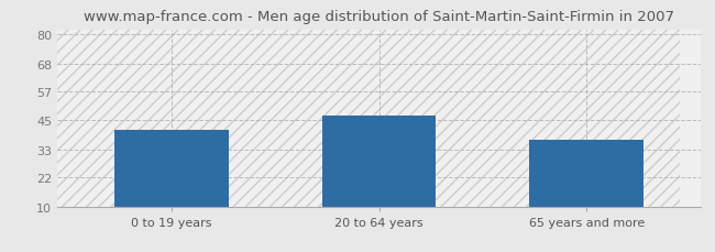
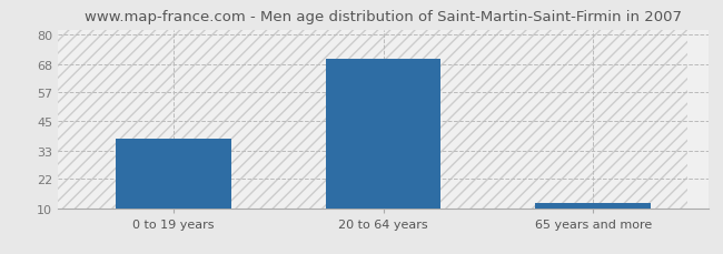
0 to 19 years: 41 -> 38
20 to 64 years: 47 -> 70
65 years and more: 37 -> 12
